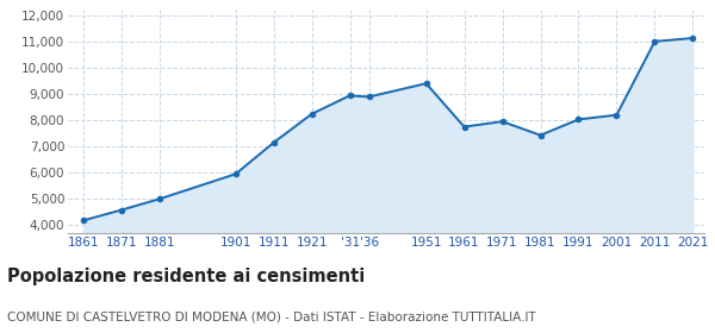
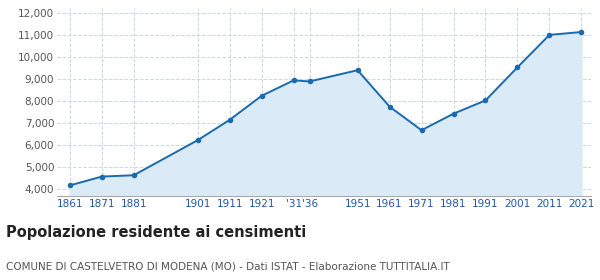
1881: 5,000 -> 4,640
1901: 5,950 -> 6,230
1971: 7,950 -> 6,680
2001: 8,200 -> 9,530
